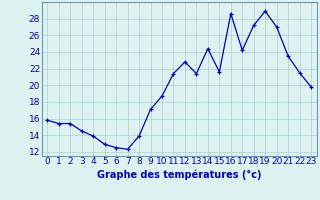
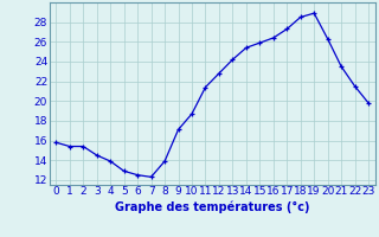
13: 21.4 -> 24.2
14: 24.4 -> 25.4
15: 21.6 -> 25.9
16: 28.6 -> 26.4
17: 24.2 -> 27.3
18: 27.2 -> 28.5
20: 27.0 -> 26.3
